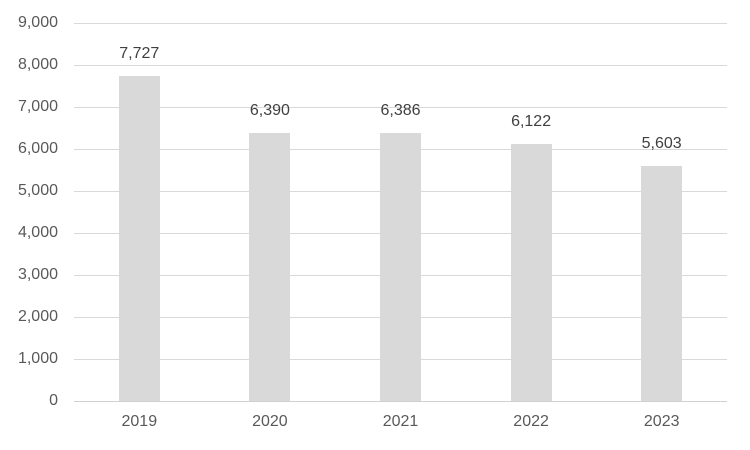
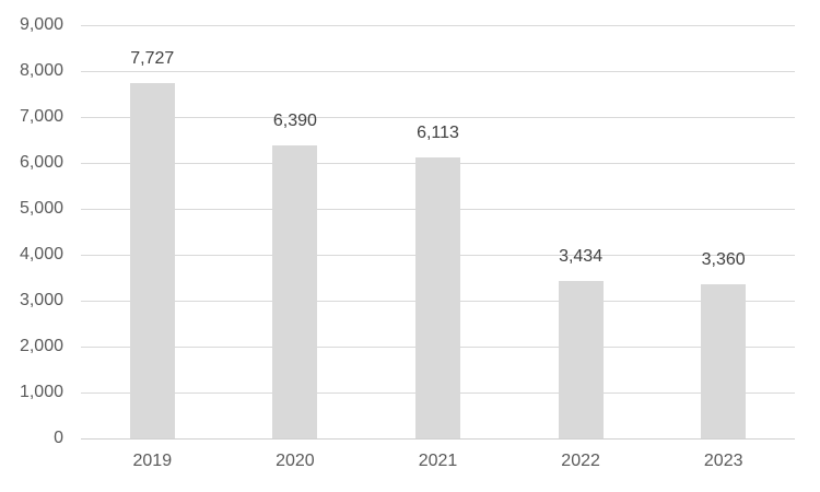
2021: 6,386 -> 6,113
2022: 6,122 -> 3,434
2023: 5,603 -> 3,360
